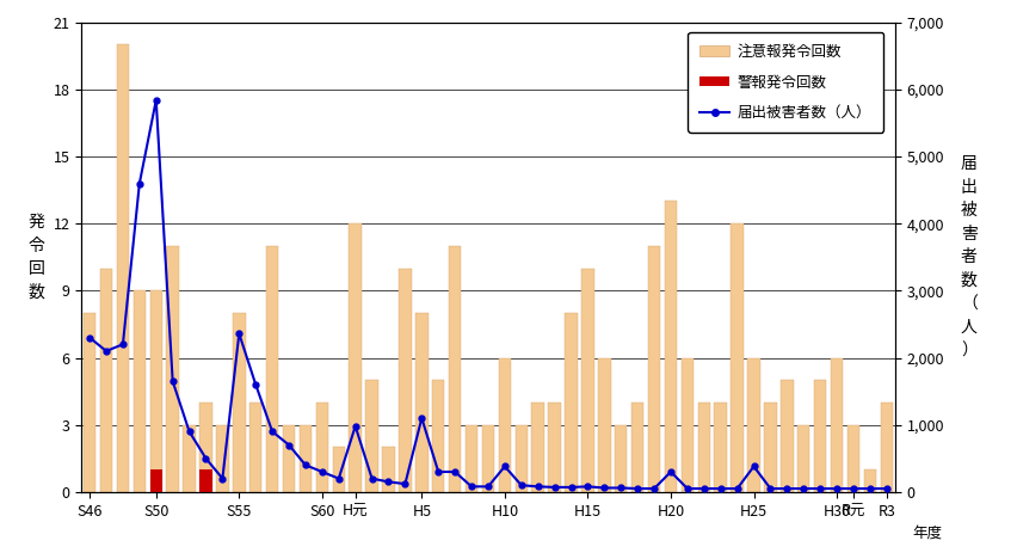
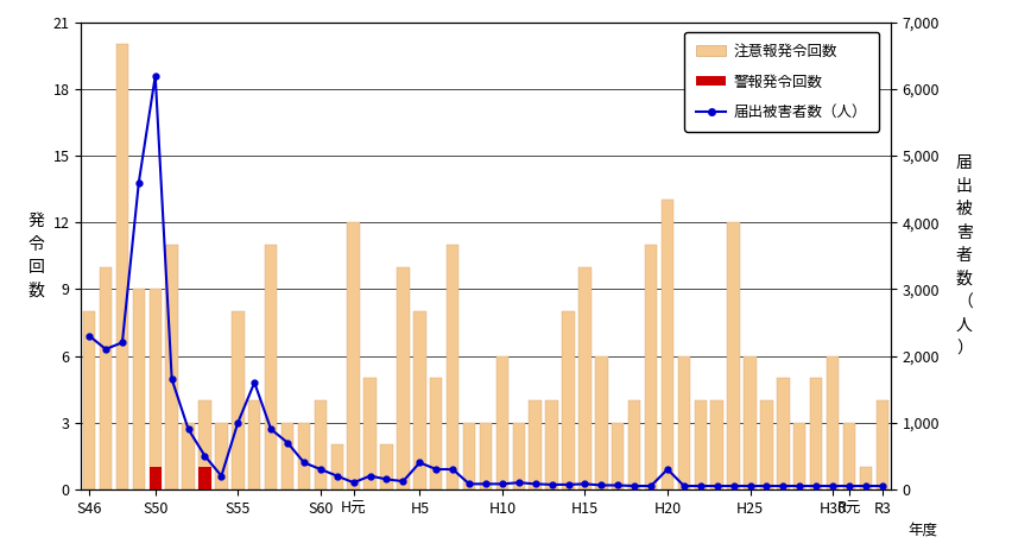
届出被害者数（人）/S50: 5,840 -> 6,200
届出被害者数（人）/S55: 2,360 -> 1,000
届出被害者数（人）/H元: 980 -> 100
届出被害者数（人）/H5: 1,100 -> 400
届出被害者数（人）/H10: 380 -> 80
届出被害者数（人）/H25: 380 -> 50
